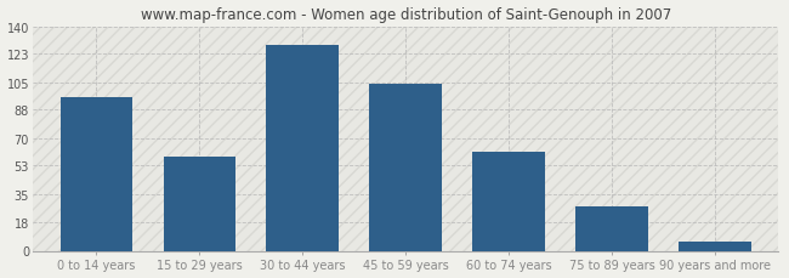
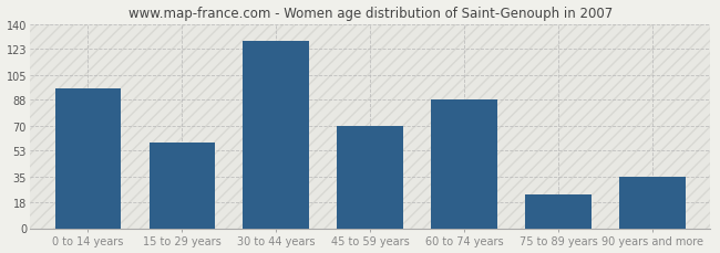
45 to 59 years: 104 -> 70
60 to 74 years: 62 -> 88
75 to 89 years: 28 -> 23
90 years and more: 6 -> 35
